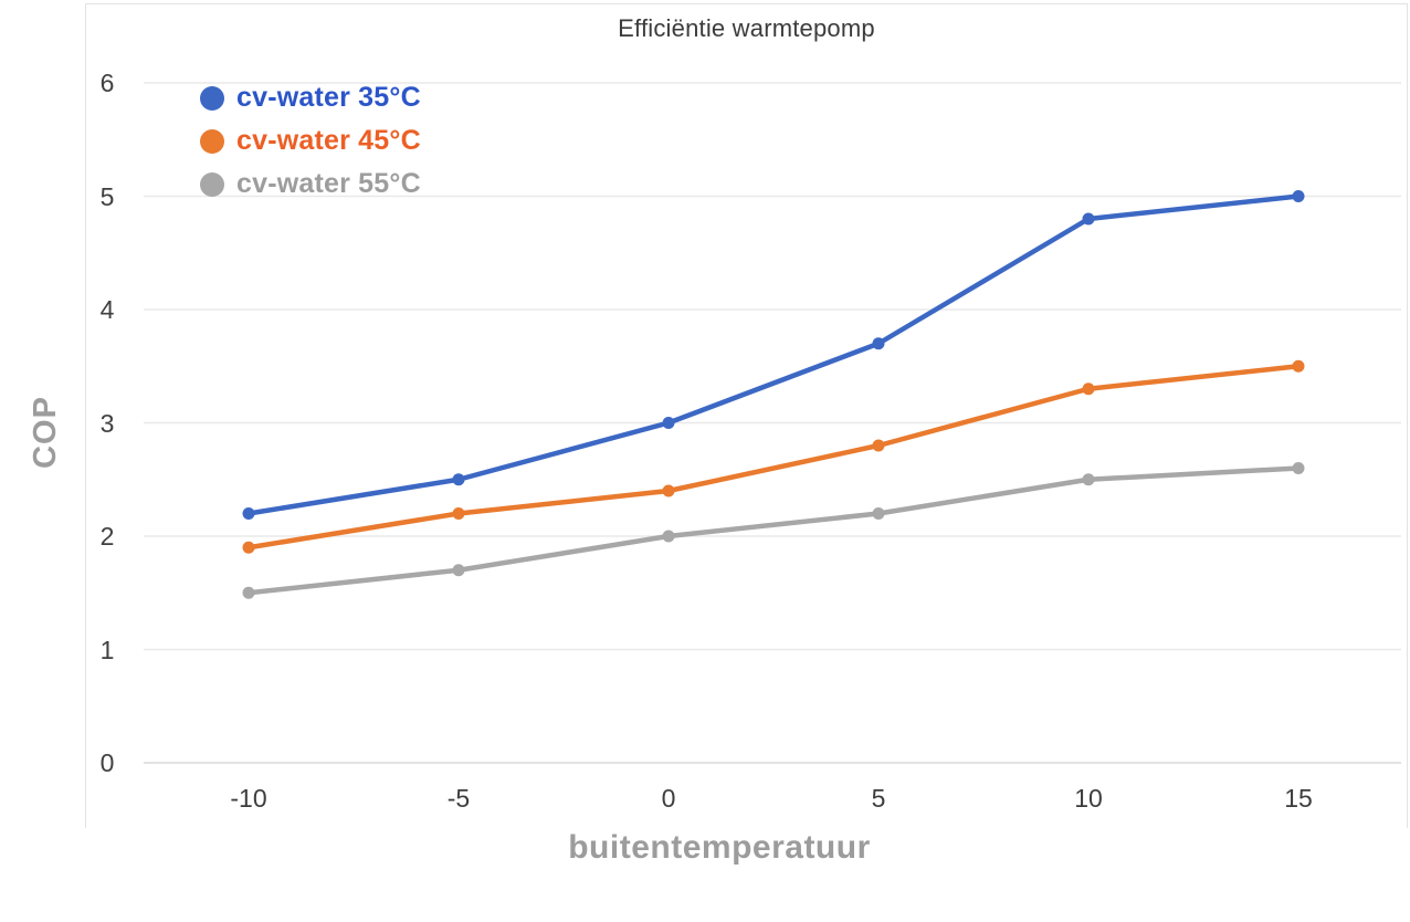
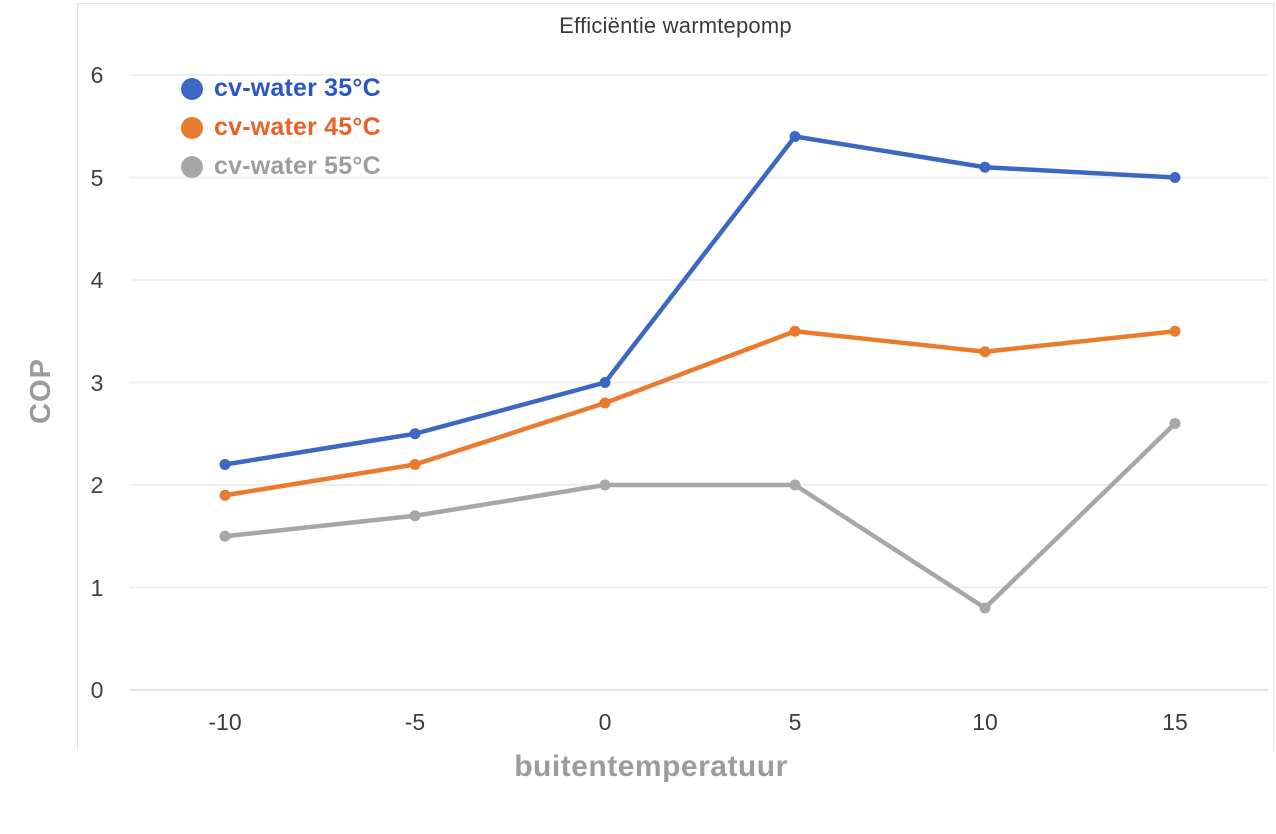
cv-water 45°C/0: 2.4 -> 2.8
cv-water 35°C/5: 3.7 -> 5.4
cv-water 45°C/5: 2.8 -> 3.5
cv-water 55°C/5: 2.2 -> 2.0
cv-water 35°C/10: 4.8 -> 5.1
cv-water 55°C/10: 2.5 -> 0.8
